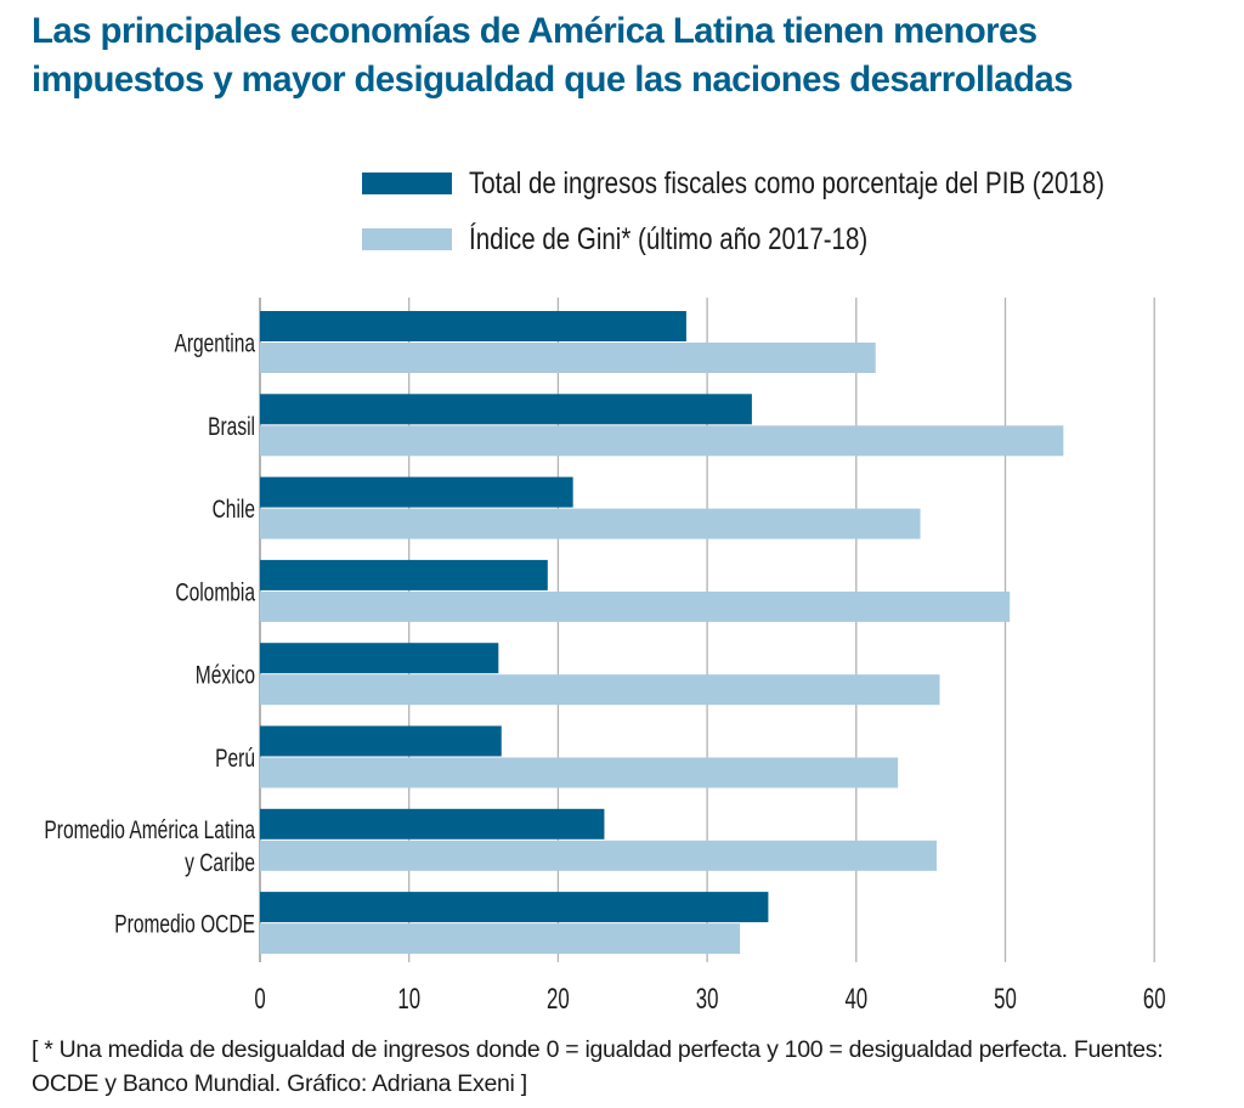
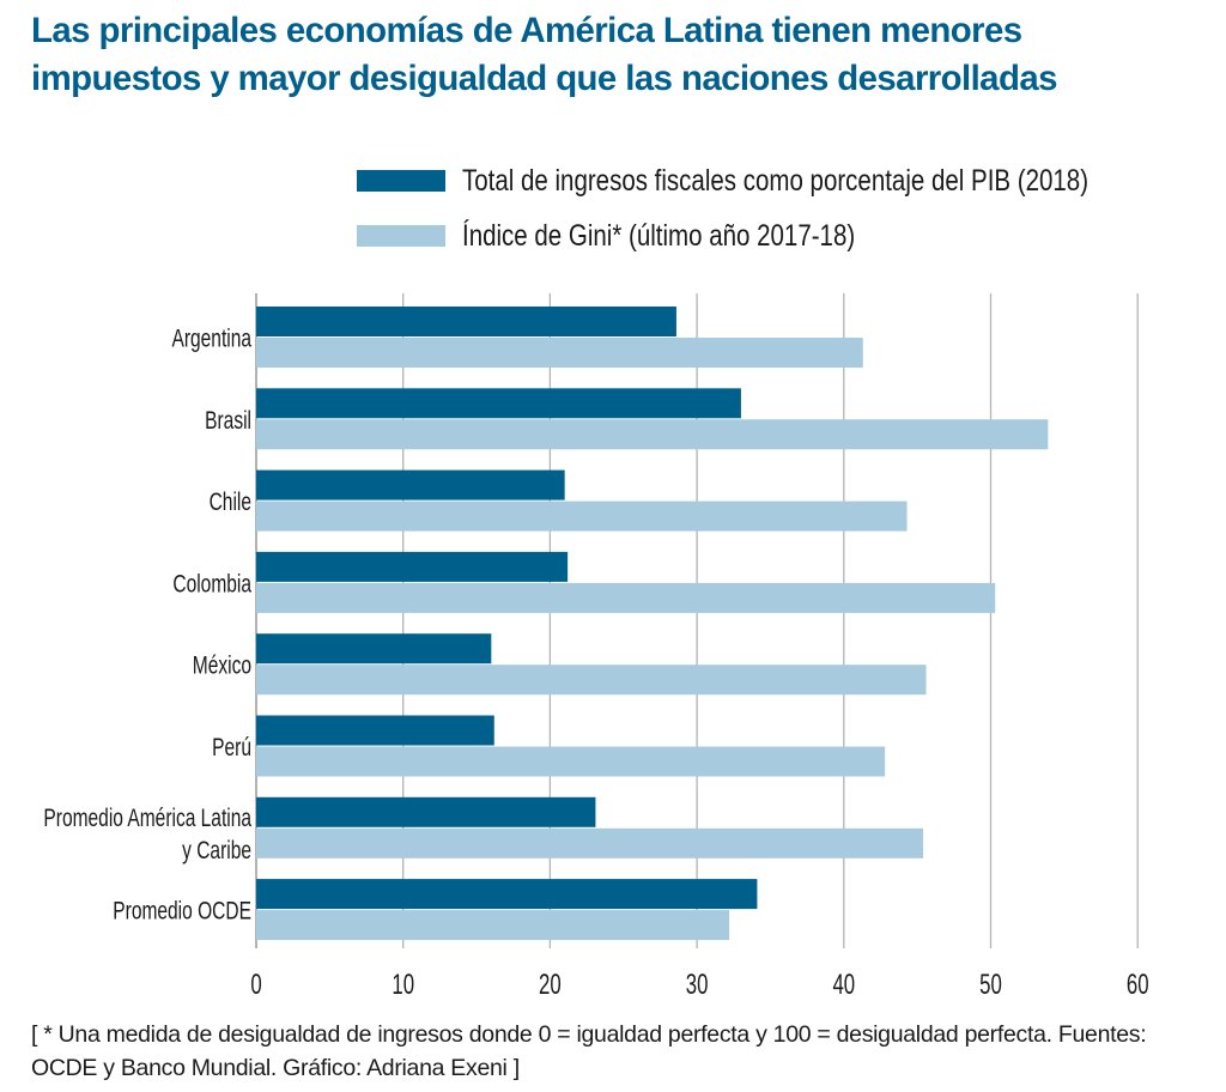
Total de ingresos fiscales como porcentaje del PIB (2018)/Colombia: 19.3 -> 21.2
